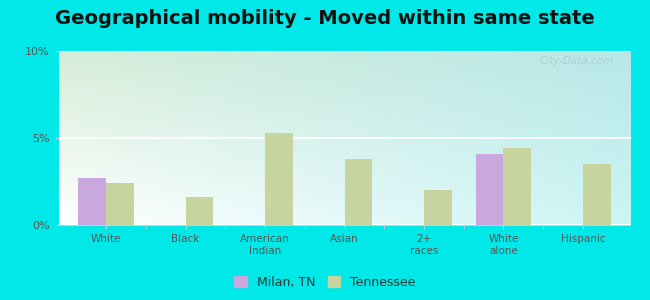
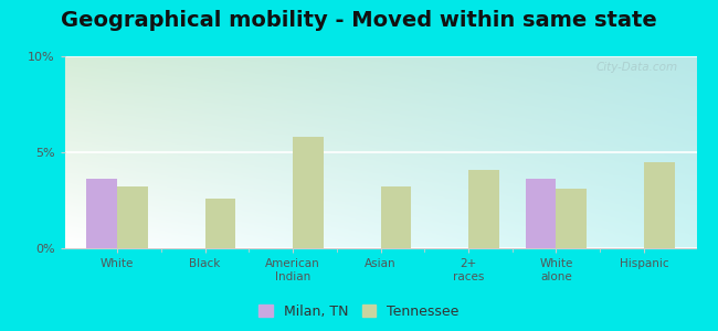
Milan, TN/White: 2.7% -> 3.6%
Tennessee/White: 2.4% -> 3.2%
Tennessee/Black: 1.6% -> 2.6%
Tennessee/American Indian: 5.3% -> 5.8%
Tennessee/Asian: 3.8% -> 3.2%
Tennessee/2+ races: 2.0% -> 4.1%
Milan, TN/White alone: 4.1% -> 3.6%
Tennessee/White alone: 4.4% -> 3.1%
Tennessee/Hispanic: 3.5% -> 4.5%
